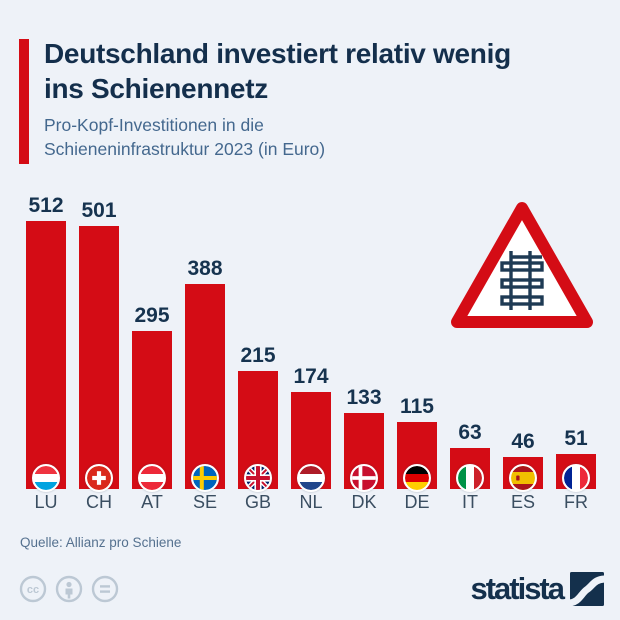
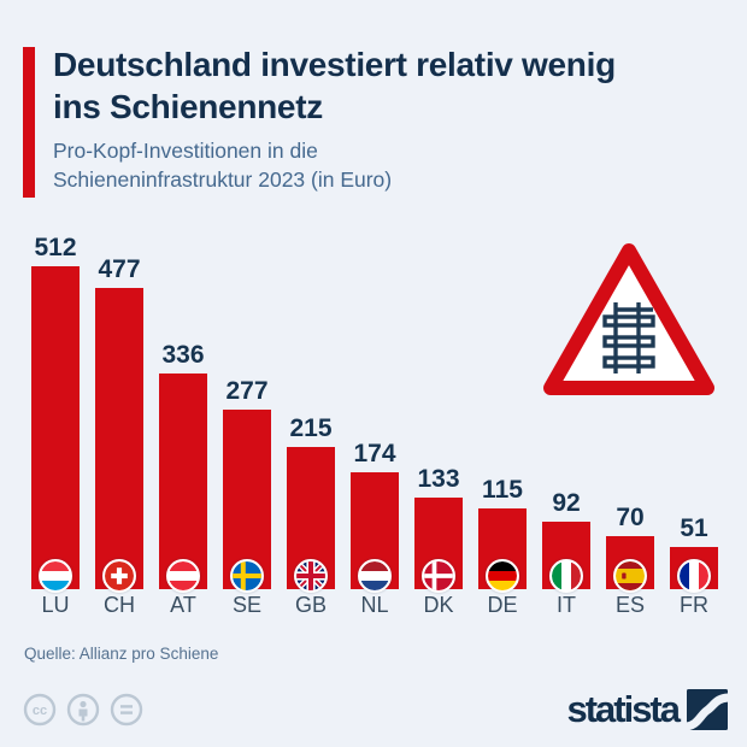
CH: 501 -> 477
AT: 295 -> 336
SE: 388 -> 277
IT: 63 -> 92
ES: 46 -> 70
